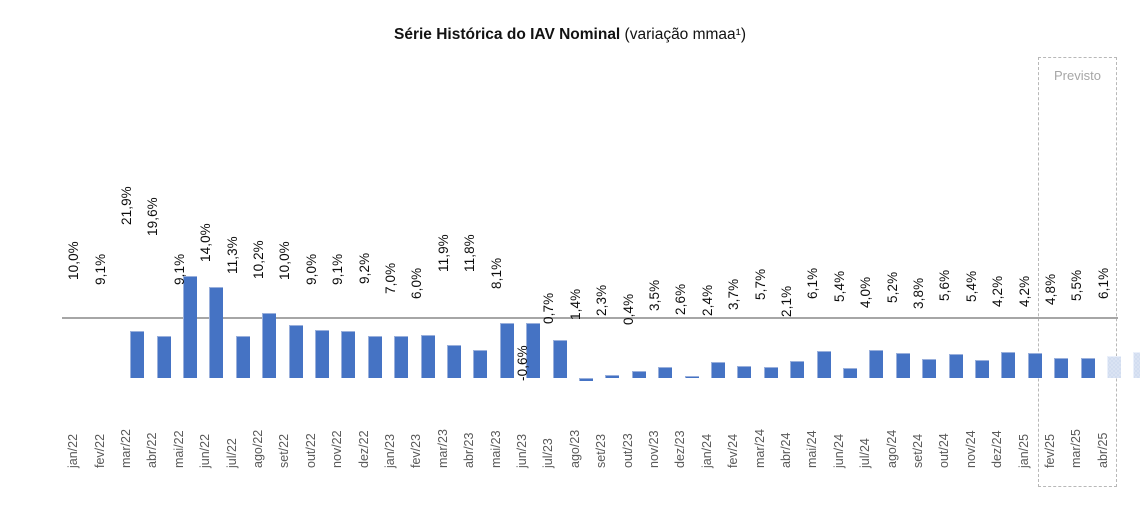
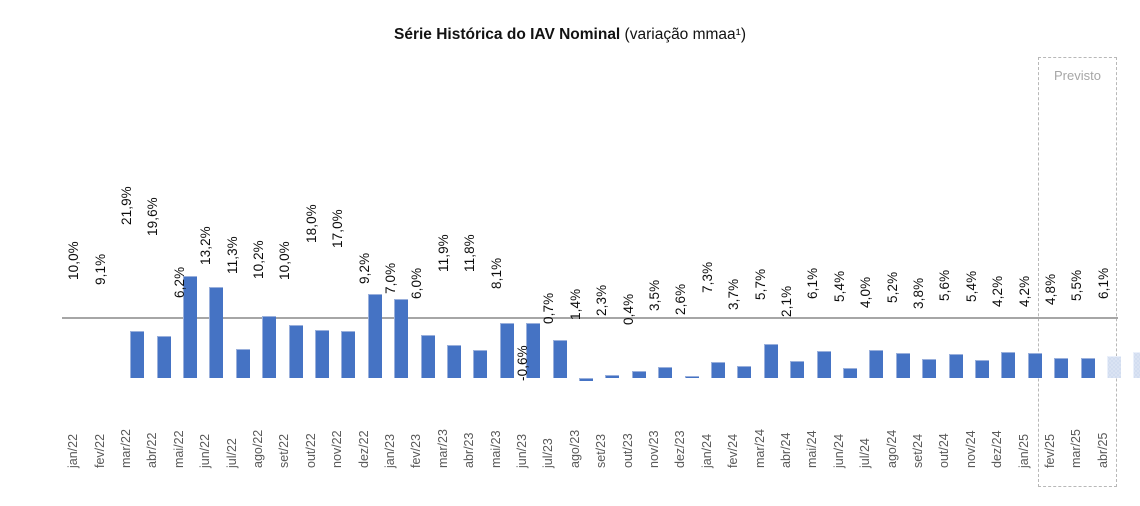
mai/22: 9,1% -> 6,2%
jun/22: 14,0% -> 13,2%
out/22: 9,0% -> 18,0%
nov/22: 9,1% -> 17,0%
jan/24: 2,4% -> 7,3%
